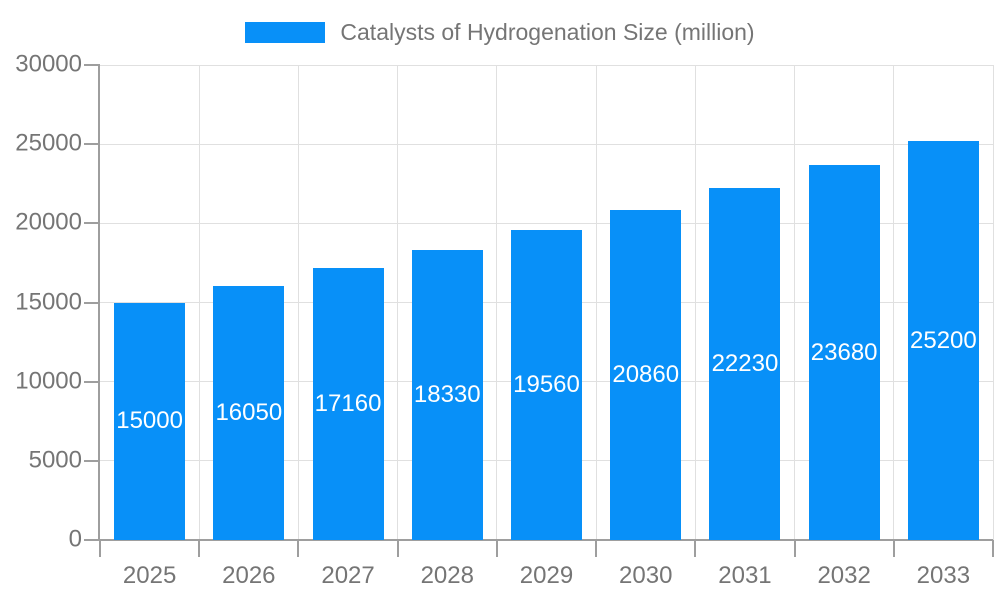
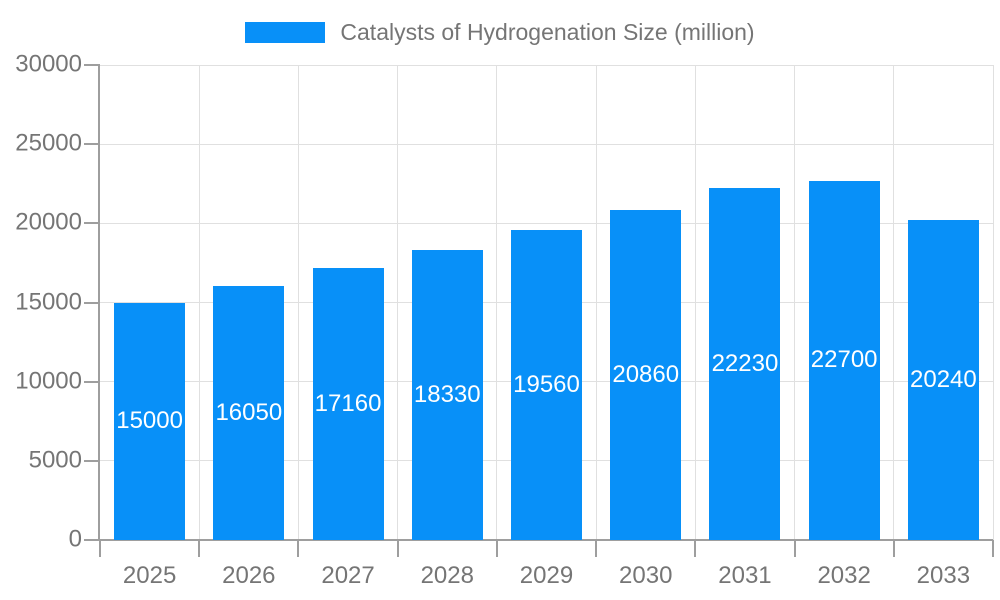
2032: 23680 -> 22700
2033: 25200 -> 20240
